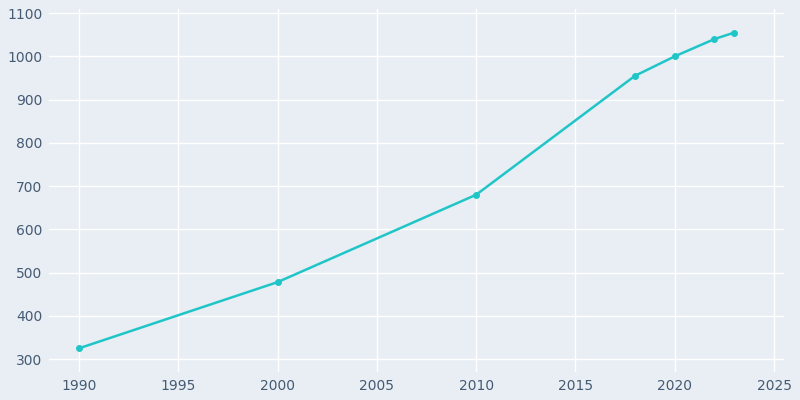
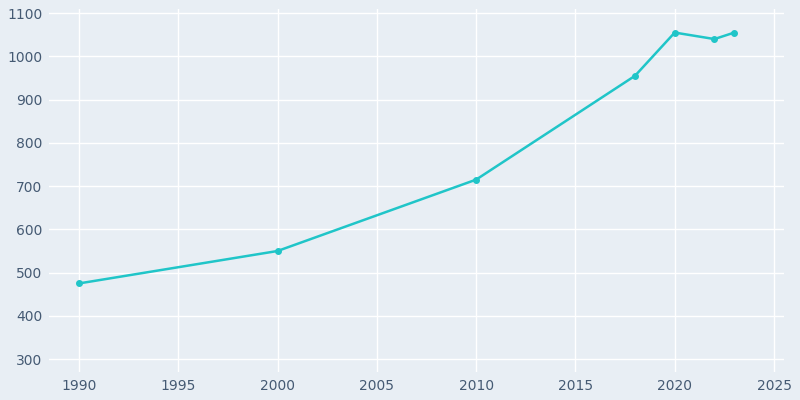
1990: 325 -> 475
2000: 478 -> 550
2010: 680 -> 715
2020: 1000 -> 1055
